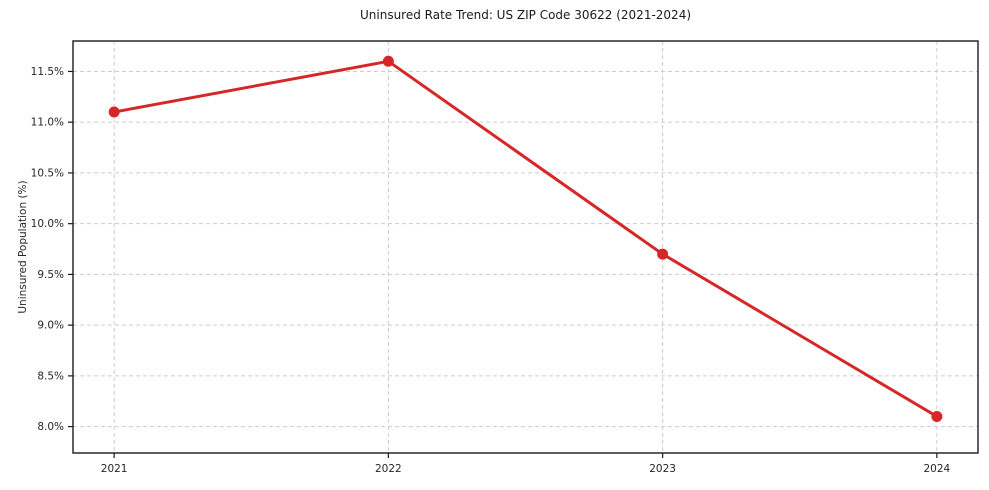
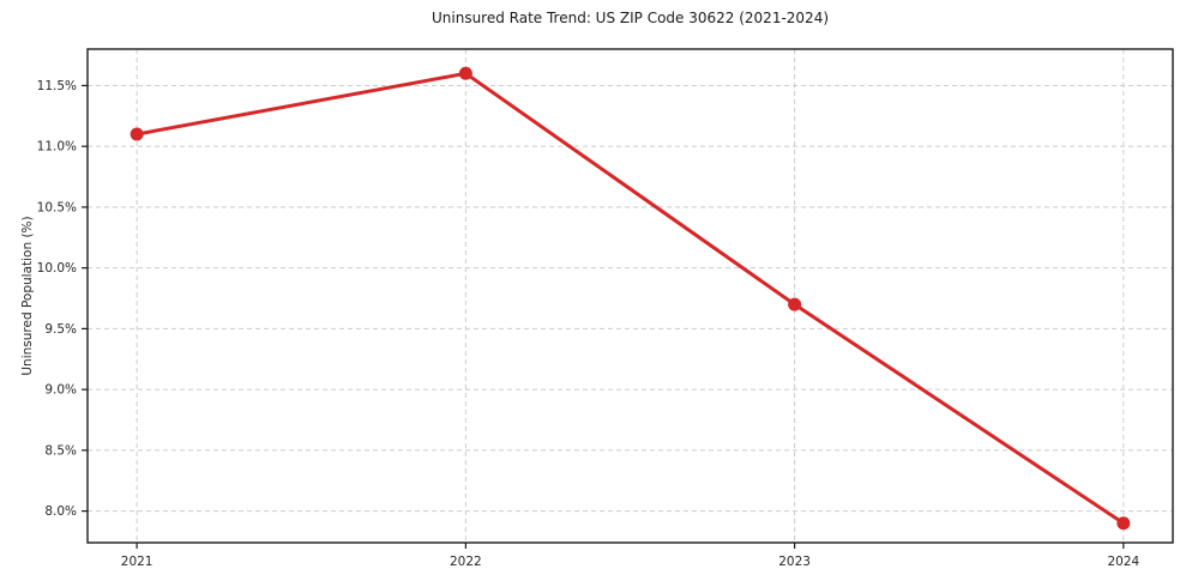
2024: 8.1% -> 7.9%
